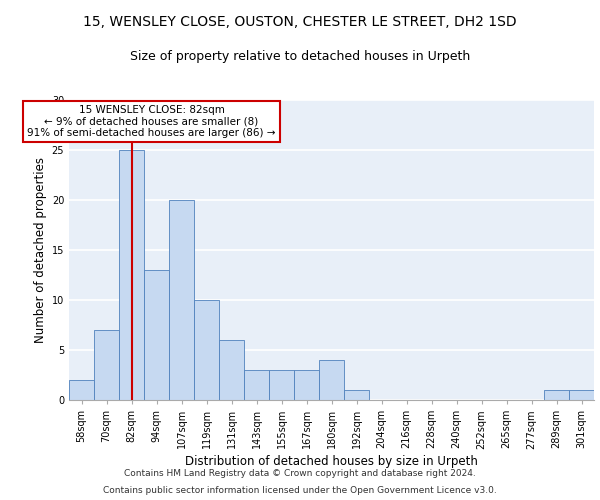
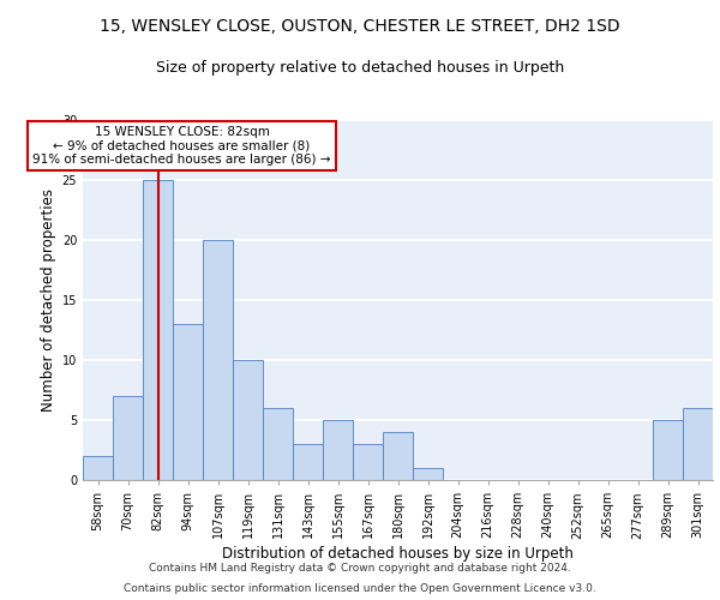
155sqm: 3 -> 5
289sqm: 1 -> 5
301sqm: 1 -> 6
